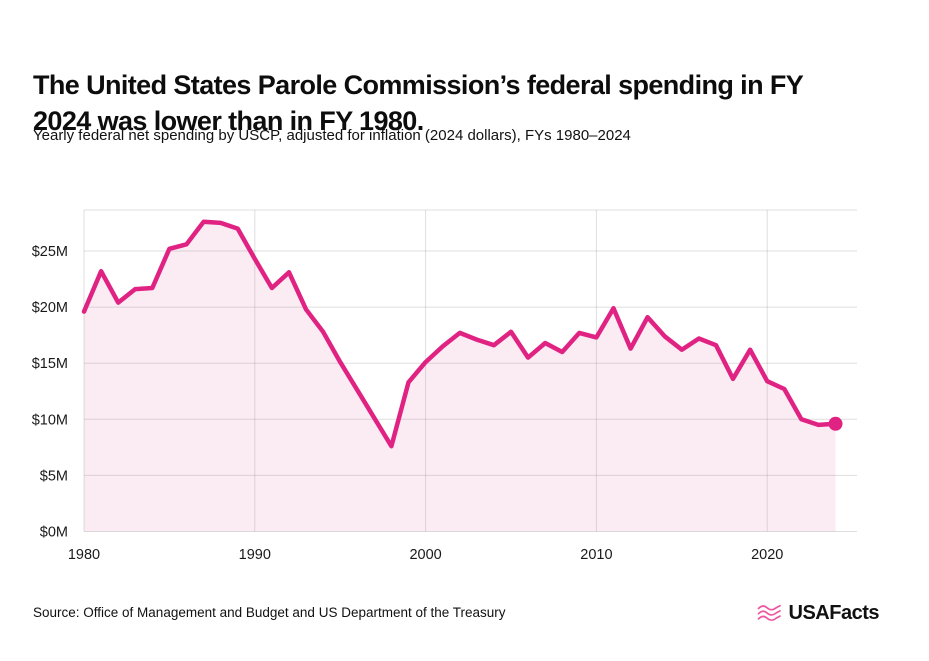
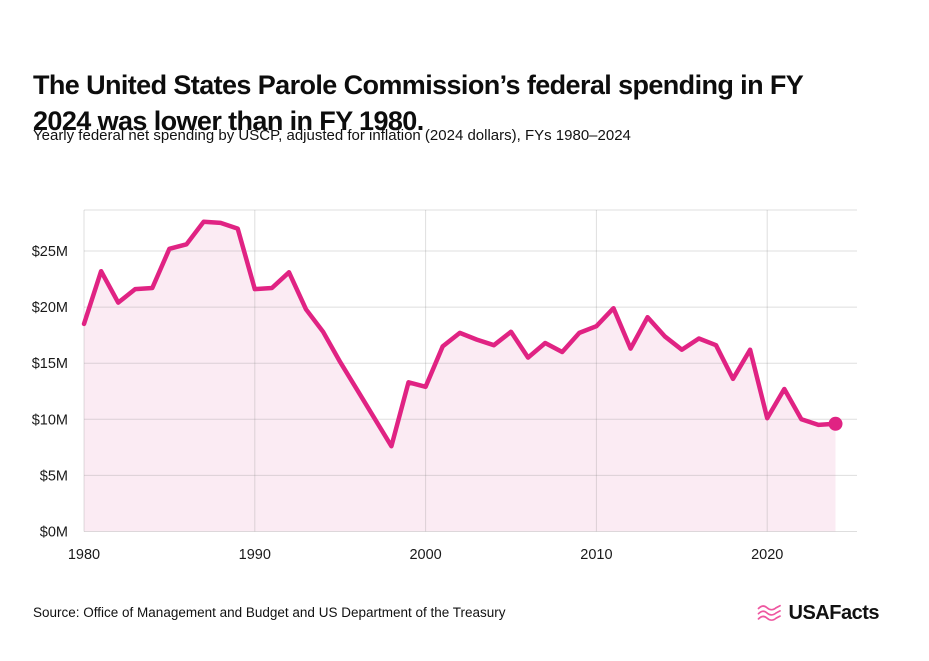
1980: $19.6M -> $18.5M
1990: $24.3M -> $21.6M
2000: $15.1M -> $12.9M
2010: $17.3M -> $18.3M
2020: $13.4M -> $10.1M
